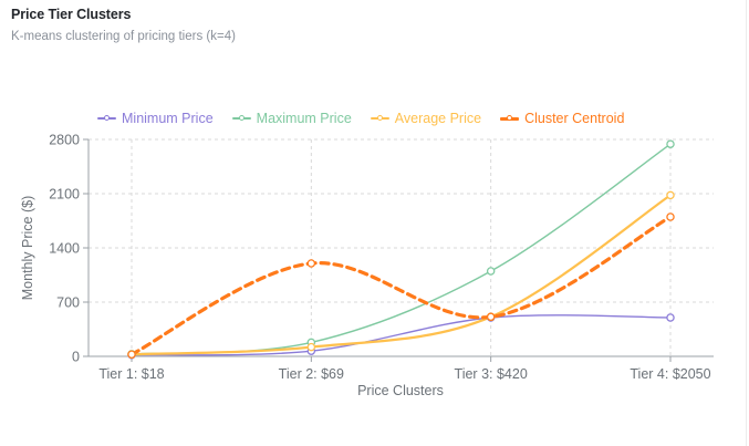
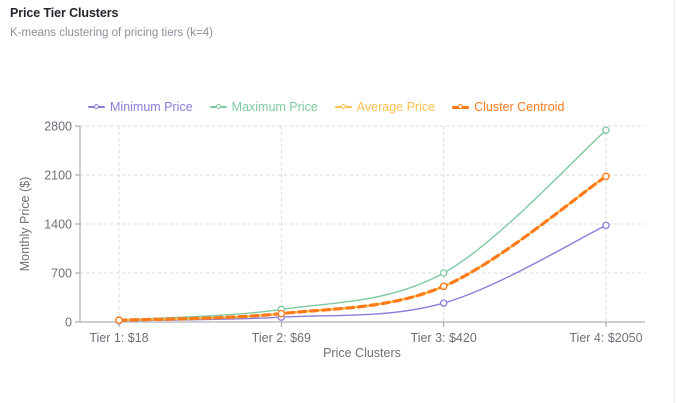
Cluster Centroid/Tier 2: $69: 1200 -> 100
Minimum Price/Tier 3: $420: 500 -> 300
Maximum Price/Tier 3: $420: 1100 -> 700
Minimum Price/Tier 4: $2050: 500 -> 1400
Cluster Centroid/Tier 4: $2050: 1800 -> 2100
